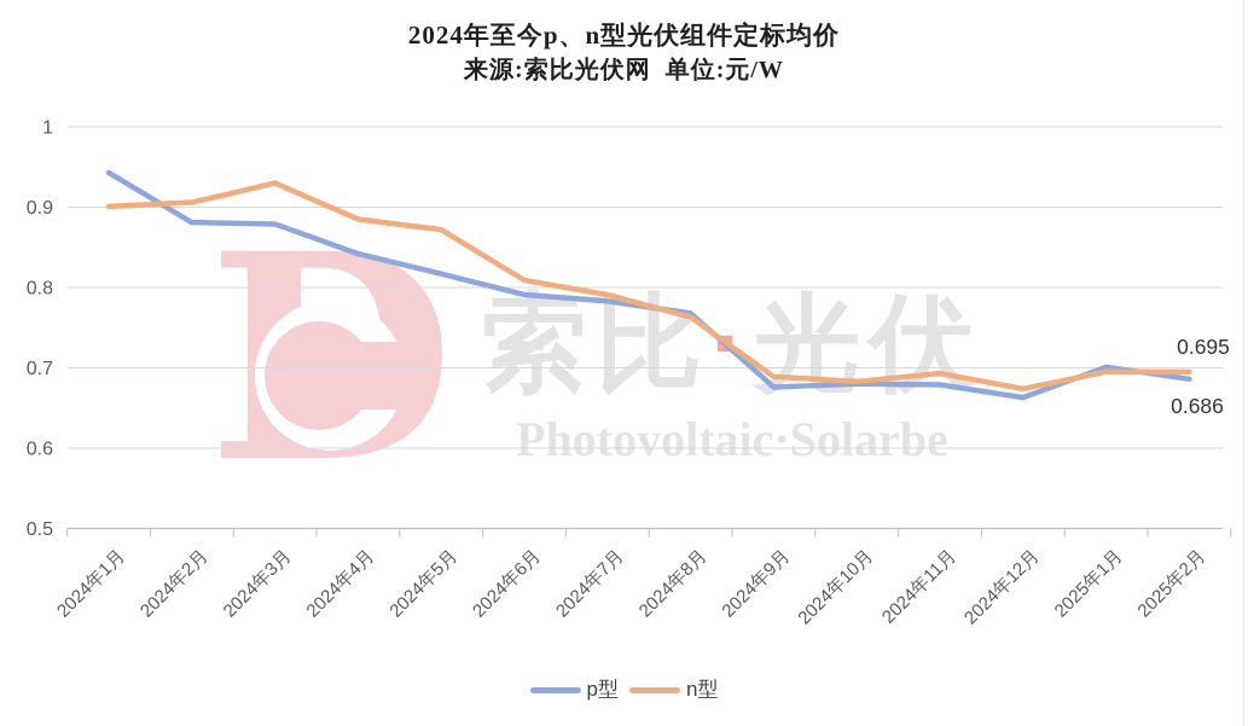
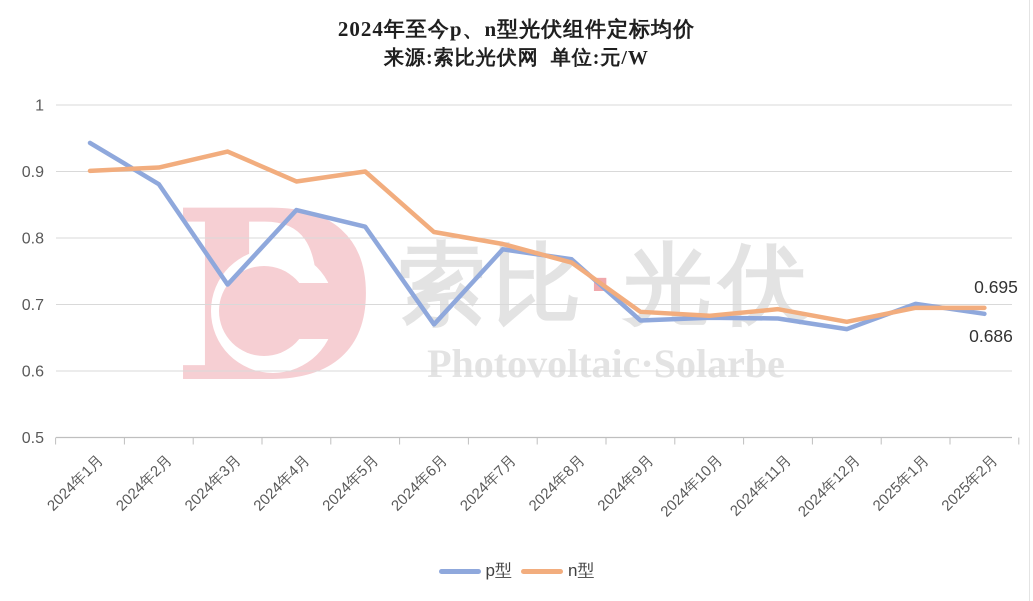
p型/2024年3月: 0.88 -> 0.73
n型/2024年5月: 0.87 -> 0.90
p型/2024年6月: 0.79 -> 0.67
